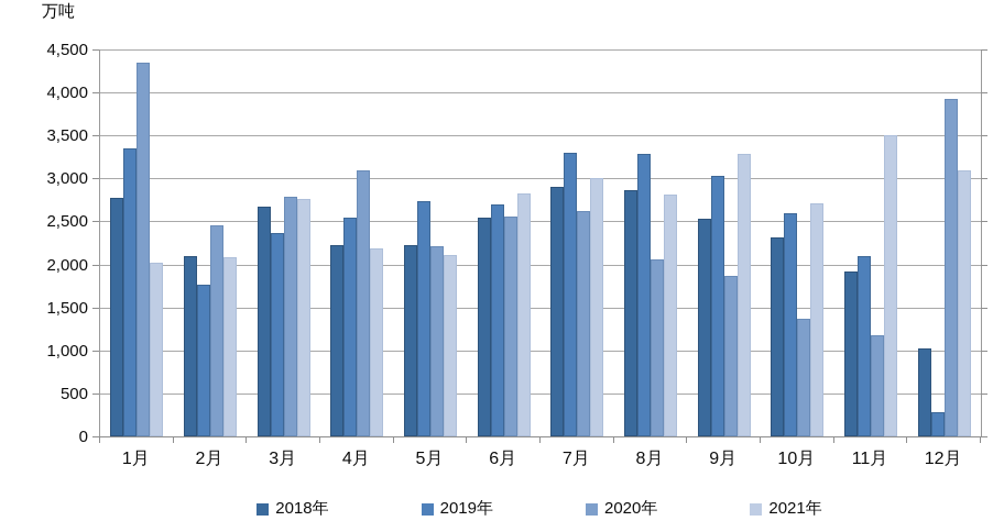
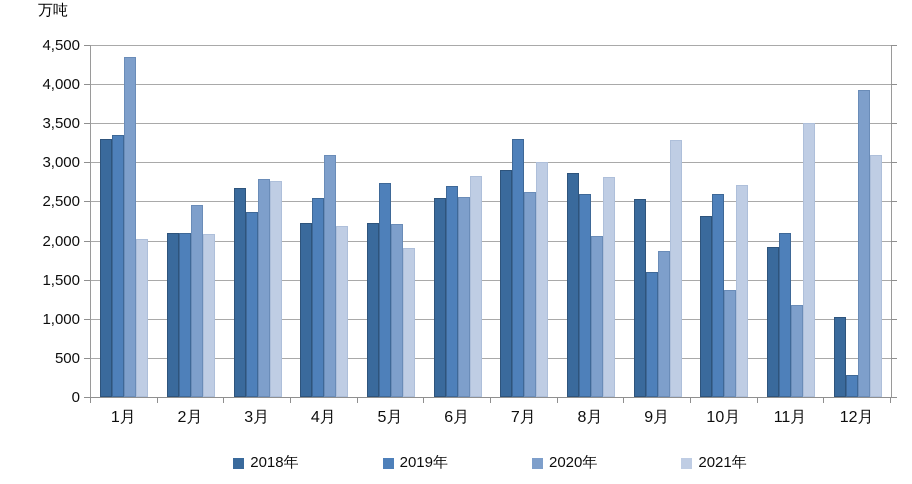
2018年/1月: 2800 -> 3300
2019年/2月: 1800 -> 2100
2021年/5月: 2100 -> 1900
2019年/8月: 3300 -> 2600
2019年/9月: 3000 -> 1600
